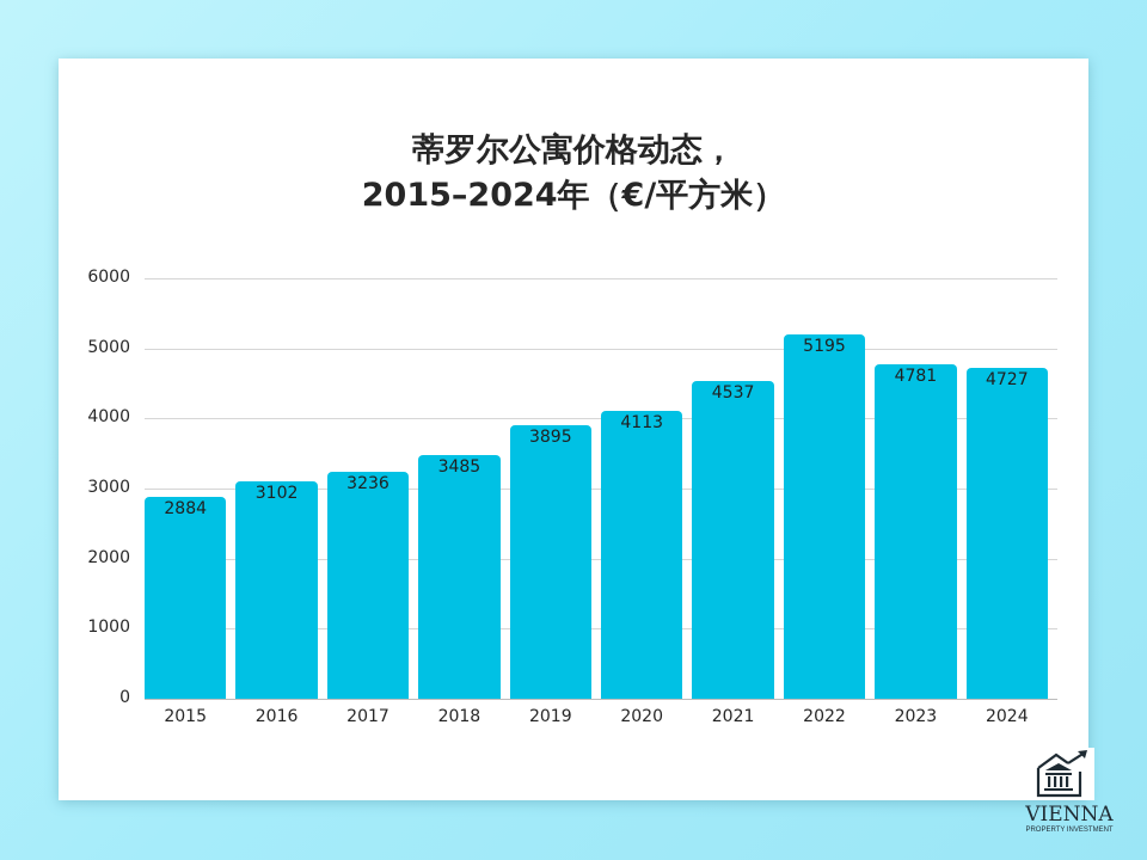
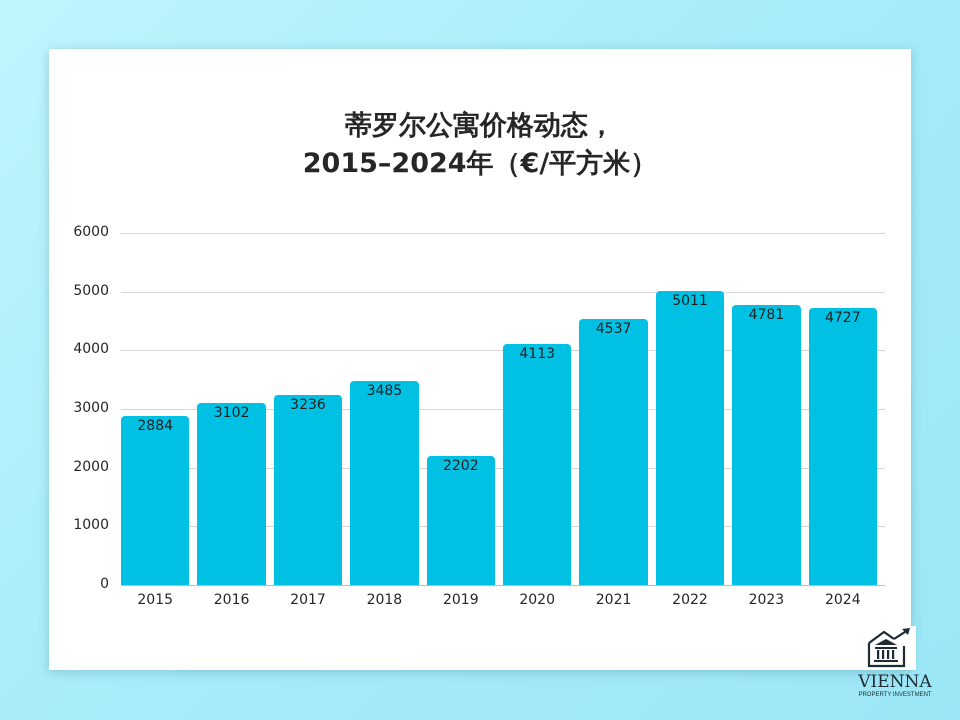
2019: 3895 -> 2202
2022: 5195 -> 5011
